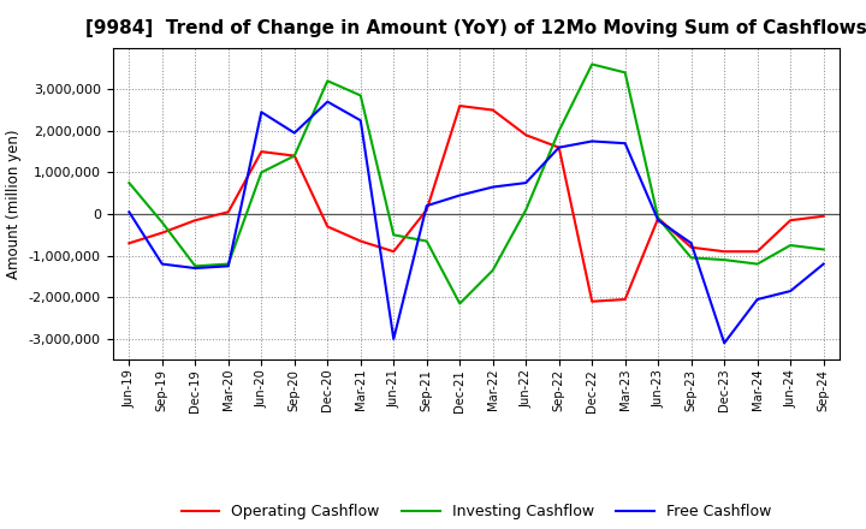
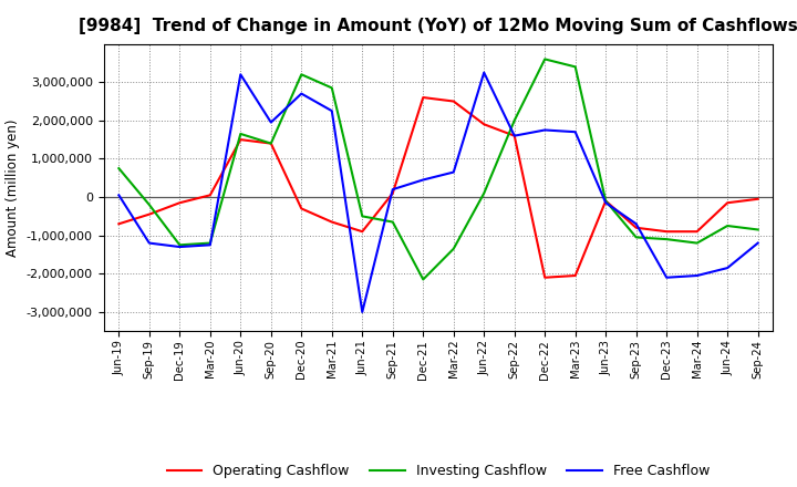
Investing Cashflow/Jun-20: 1,000,000 -> 1,650,000
Free Cashflow/Jun-20: 2,450,000 -> 3,200,000
Free Cashflow/Jun-22: 750,000 -> 3,250,000
Free Cashflow/Dec-23: -3,100,000 -> -2,100,000
